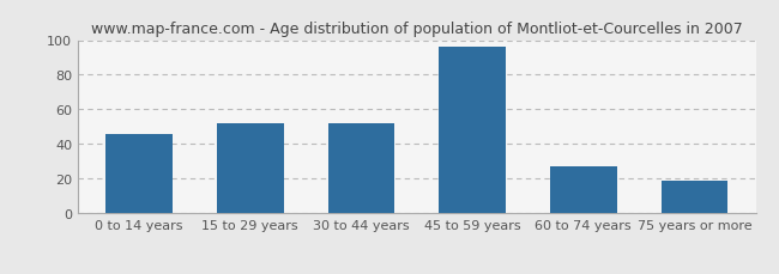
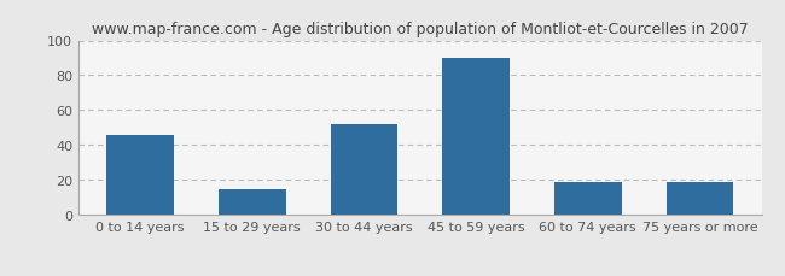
15 to 29 years: 52 -> 15
45 to 59 years: 96 -> 90
60 to 74 years: 27 -> 19
